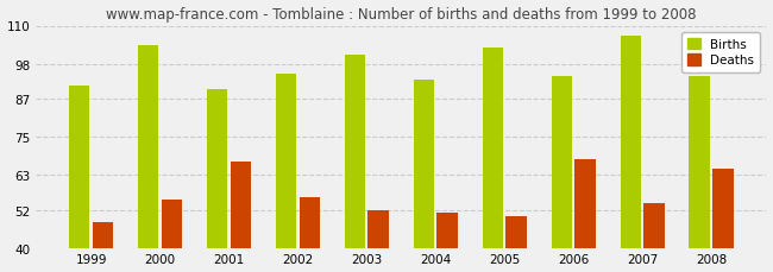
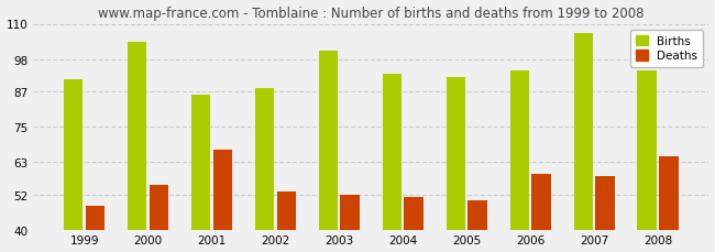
Births/2001: 90 -> 86
Births/2002: 95 -> 88
Deaths/2002: 56 -> 53
Births/2005: 103 -> 92
Deaths/2006: 68 -> 59
Deaths/2007: 54 -> 58
